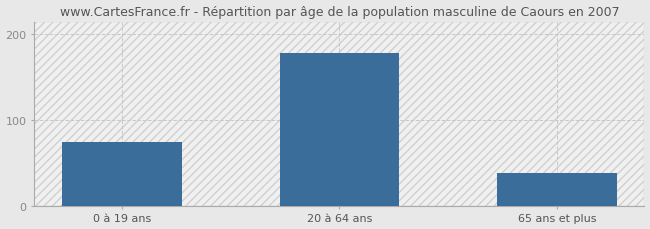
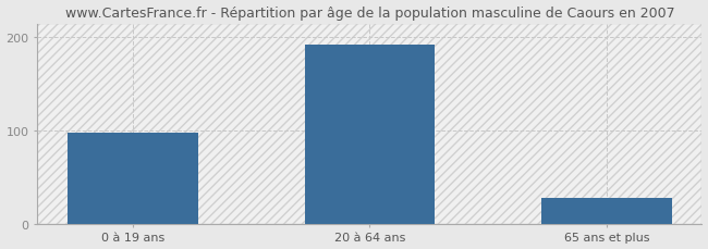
0 à 19 ans: 75 -> 98
20 à 64 ans: 178 -> 192
65 ans et plus: 38 -> 28
